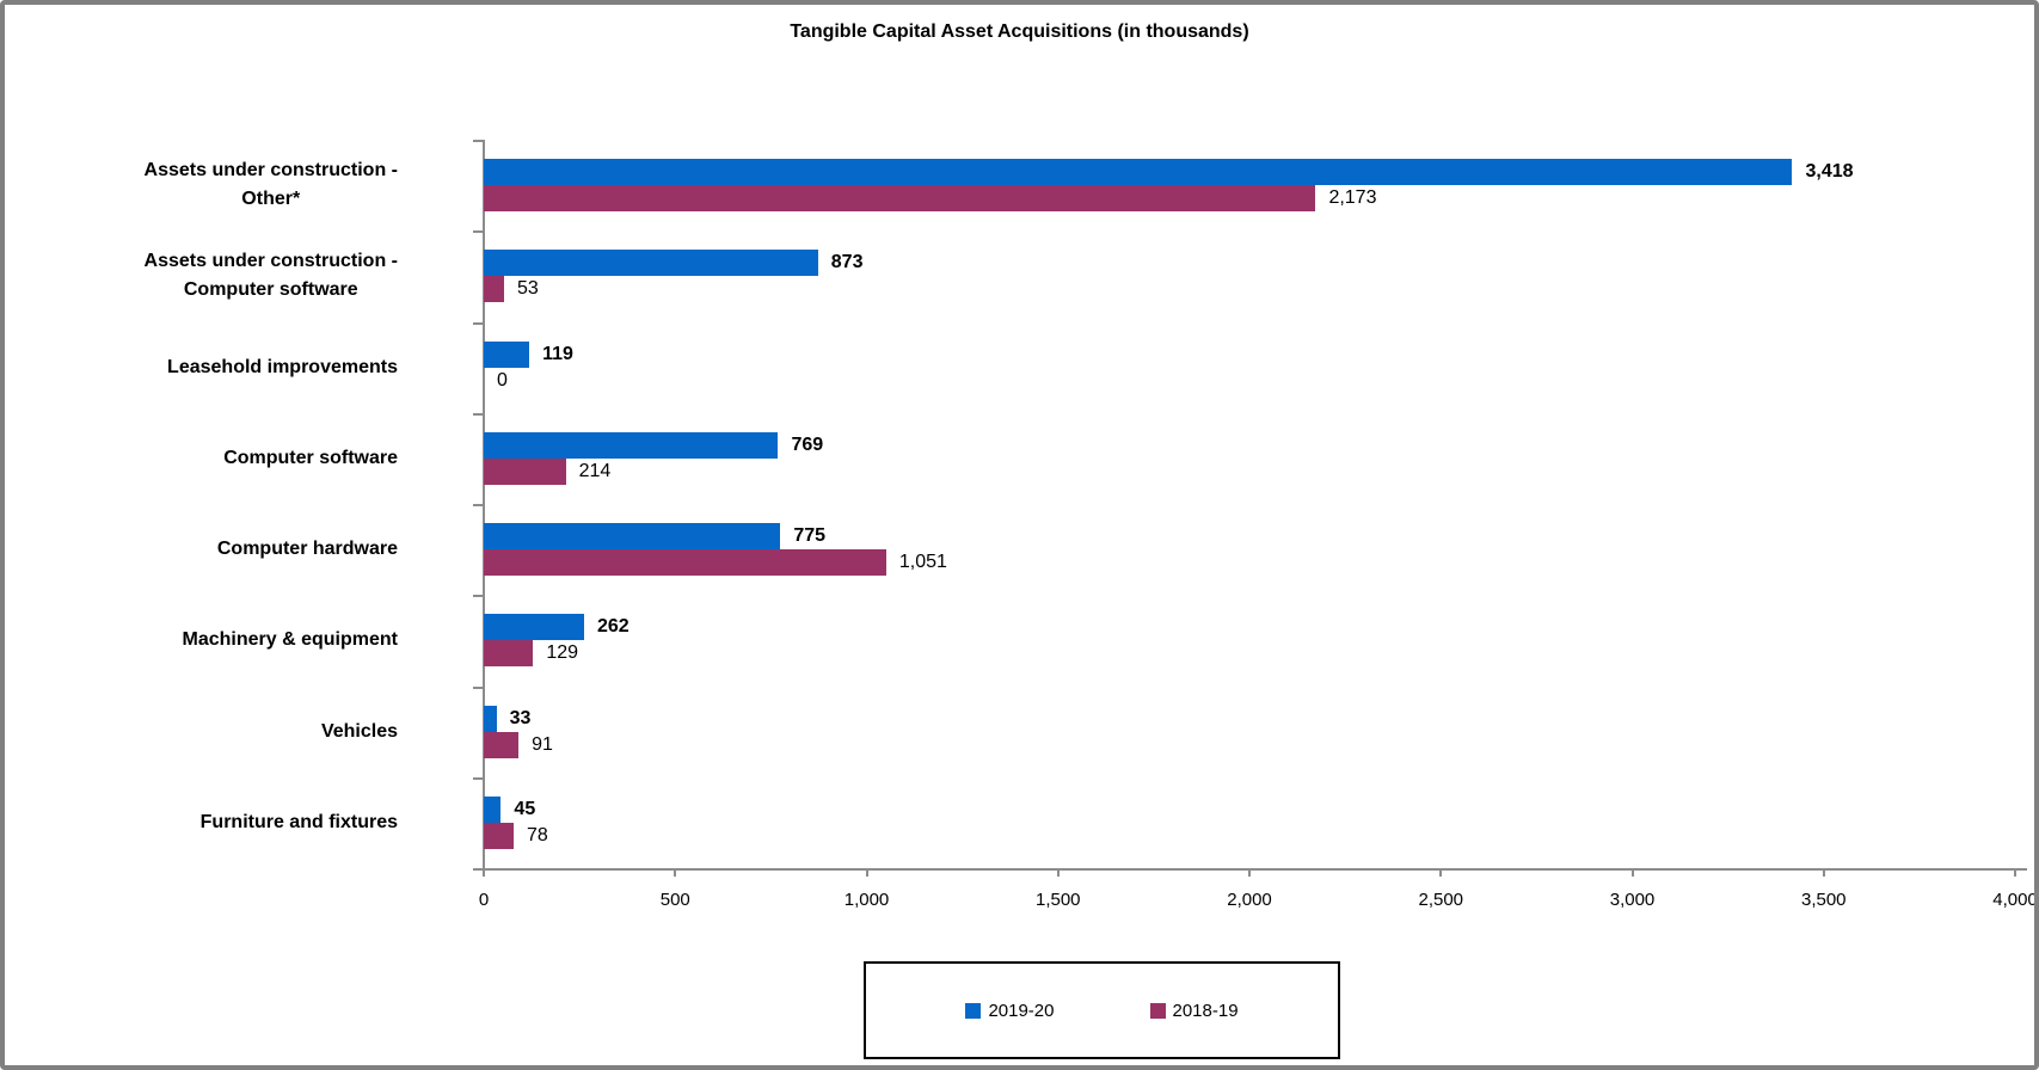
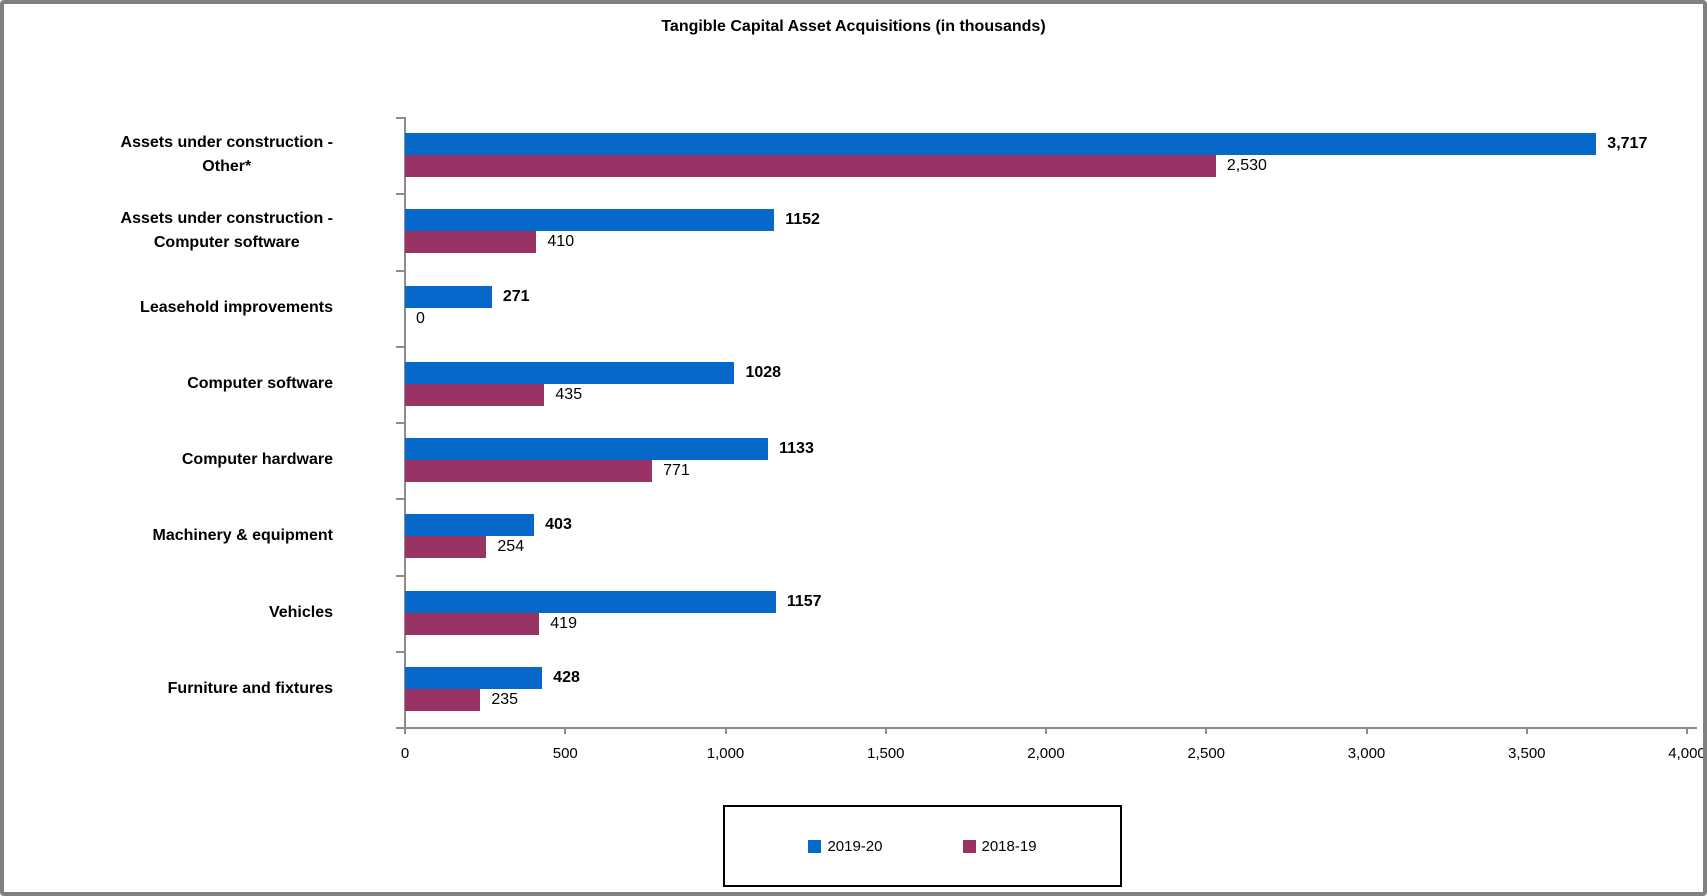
2019-20/Assets under construction - Other*: 3,418 -> 3,717
2018-19/Assets under construction - Other*: 2,173 -> 2,530
2019-20/Assets under construction - Computer software: 873 -> 1152
2018-19/Assets under construction - Computer software: 53 -> 410
2019-20/Leasehold improvements: 119 -> 271
2019-20/Computer software: 769 -> 1028
2018-19/Computer software: 214 -> 435
2019-20/Computer hardware: 775 -> 1133
2018-19/Computer hardware: 1,051 -> 771
2019-20/Machinery & equipment: 262 -> 403
2018-19/Machinery & equipment: 129 -> 254
2019-20/Vehicles: 33 -> 1157
2018-19/Vehicles: 91 -> 419
2019-20/Furniture and fixtures: 45 -> 428
2018-19/Furniture and fixtures: 78 -> 235
